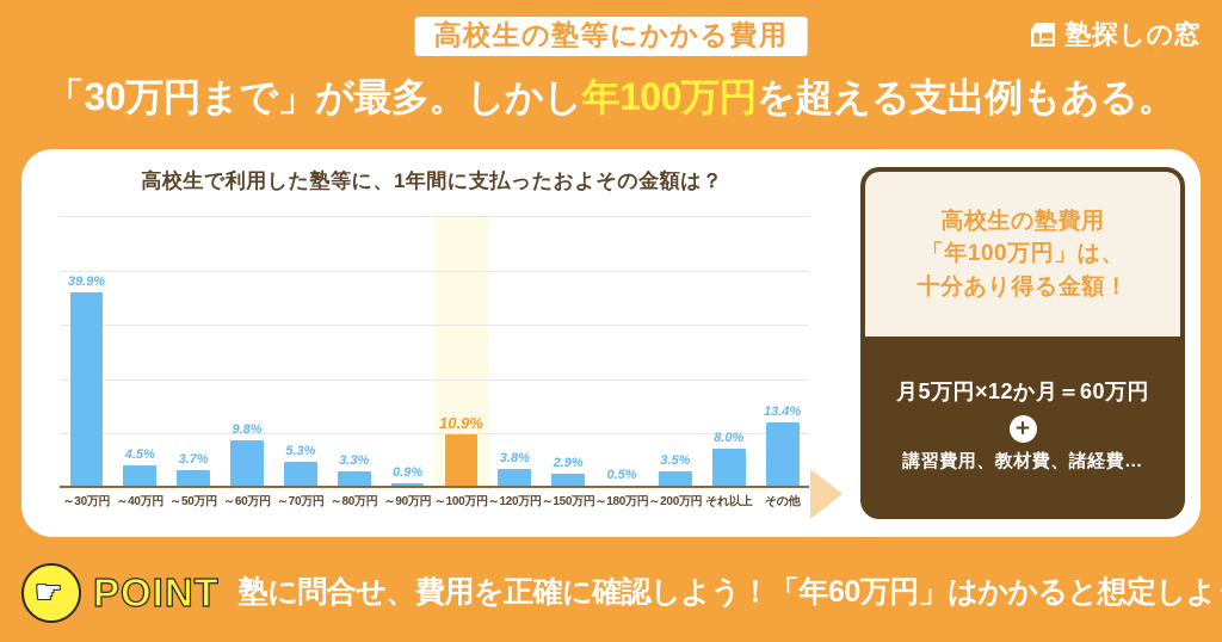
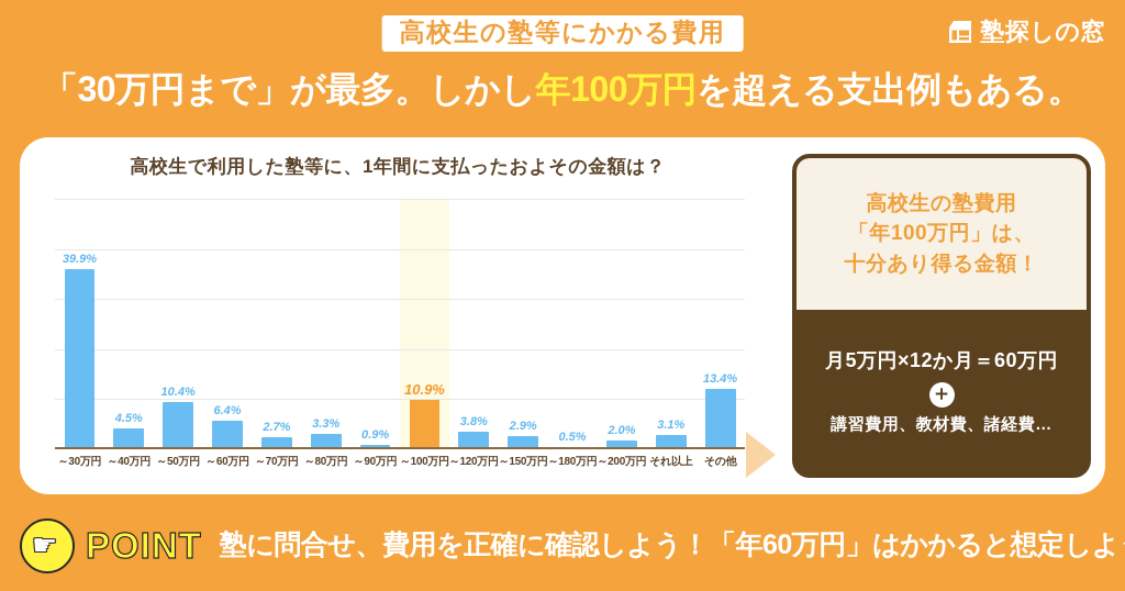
～50万円: 3.7% -> 10.4%
～60万円: 9.8% -> 6.4%
～70万円: 5.3% -> 2.7%
～200万円: 3.5% -> 2.0%
それ以上: 8.0% -> 3.1%
